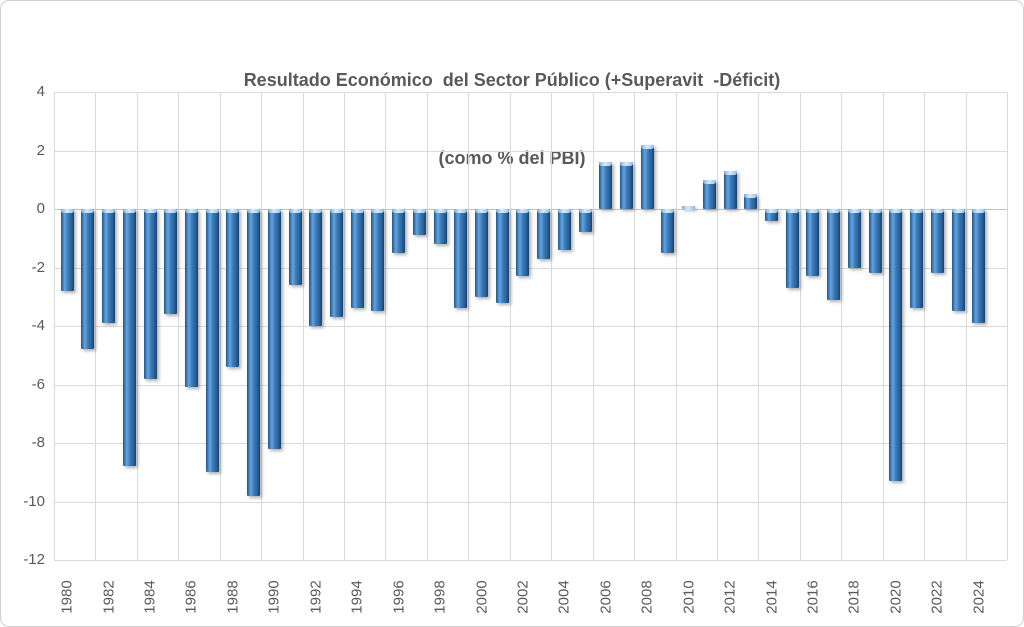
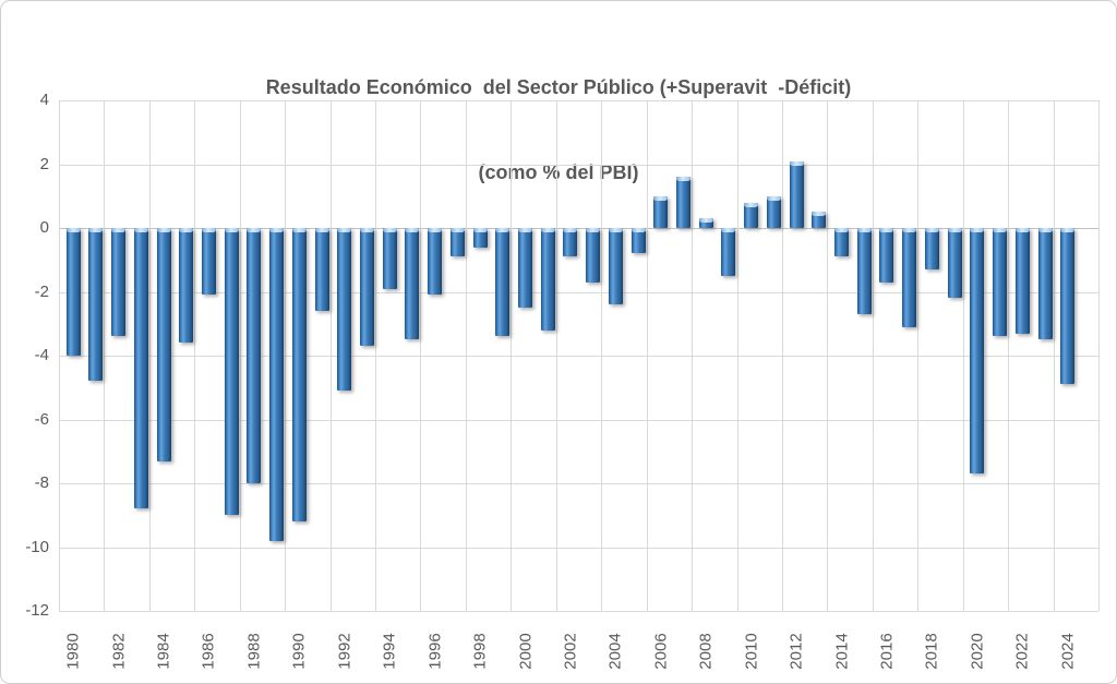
1980: -2.8 -> -4.0
1982: -3.9 -> -3.4
1984: -5.8 -> -7.3
1986: -6.1 -> -2.1
1988: -5.4 -> -8.0
1990: -8.2 -> -9.2
1992: -4.0 -> -5.1
1994: -3.4 -> -1.9
1996: -1.5 -> -2.1
1998: -1.2 -> -0.6
2000: -3.0 -> -2.5
2002: -2.3 -> -0.9
2004: -1.4 -> -2.4
2006: 1.6 -> 1.0
2008: 2.2 -> 0.3
2010: 0.1 -> 0.8
2012: 1.3 -> 2.1
2014: -0.4 -> -0.9
2016: -2.3 -> -1.7
2018: -2.0 -> -1.3
2020: -9.3 -> -7.7
2022: -2.2 -> -3.3
2024: -3.9 -> -4.9
